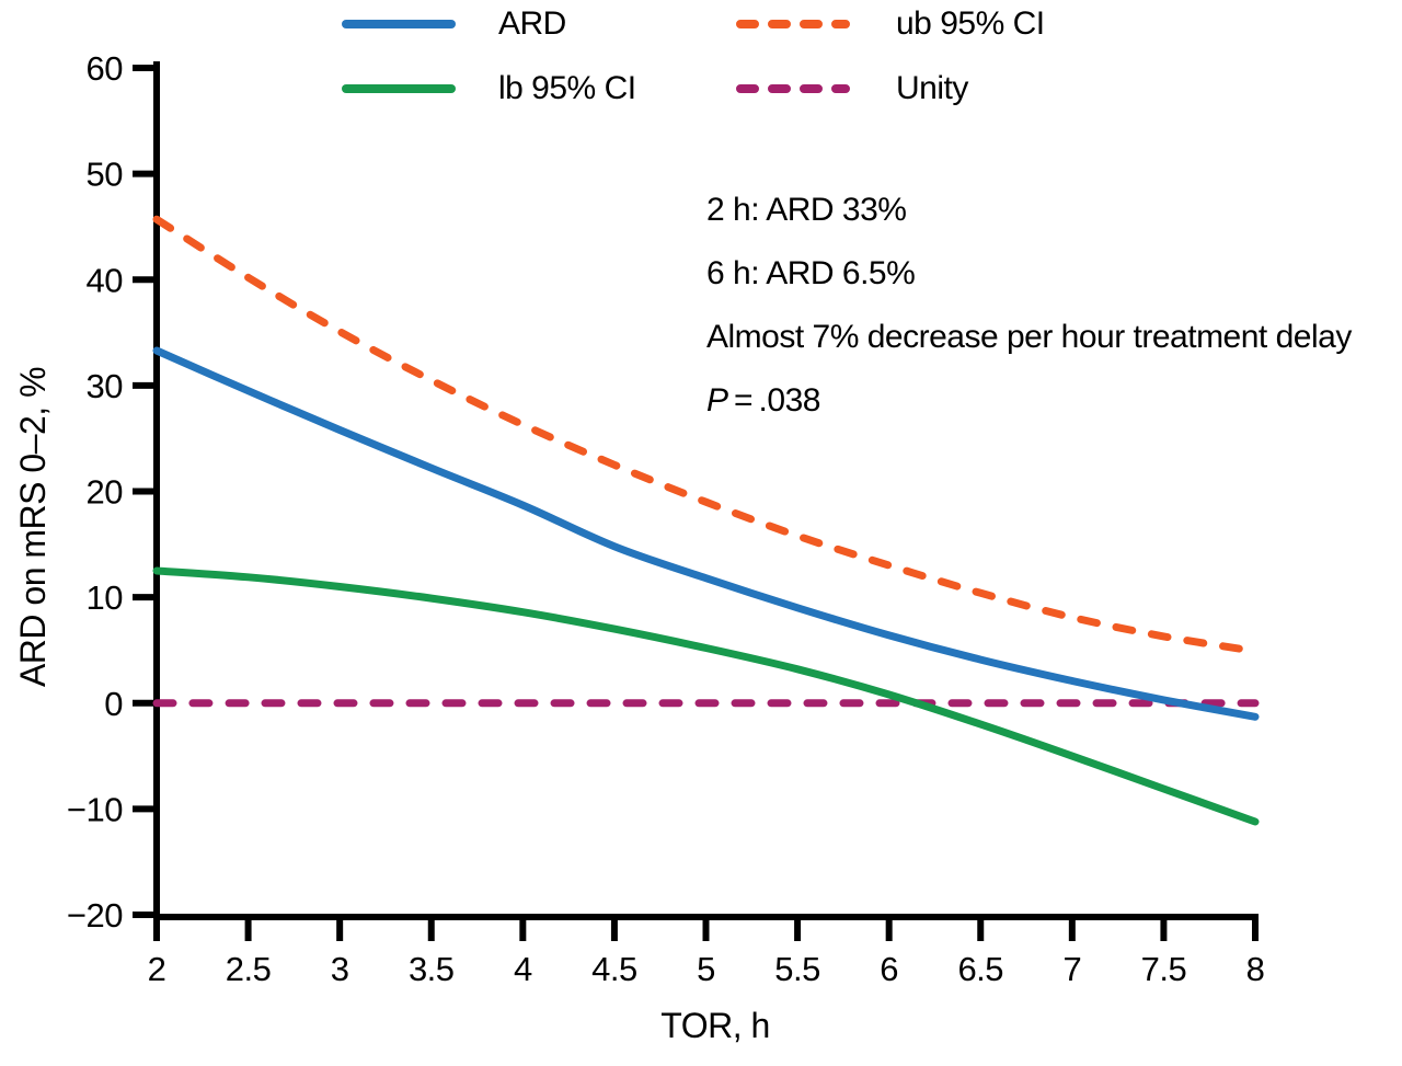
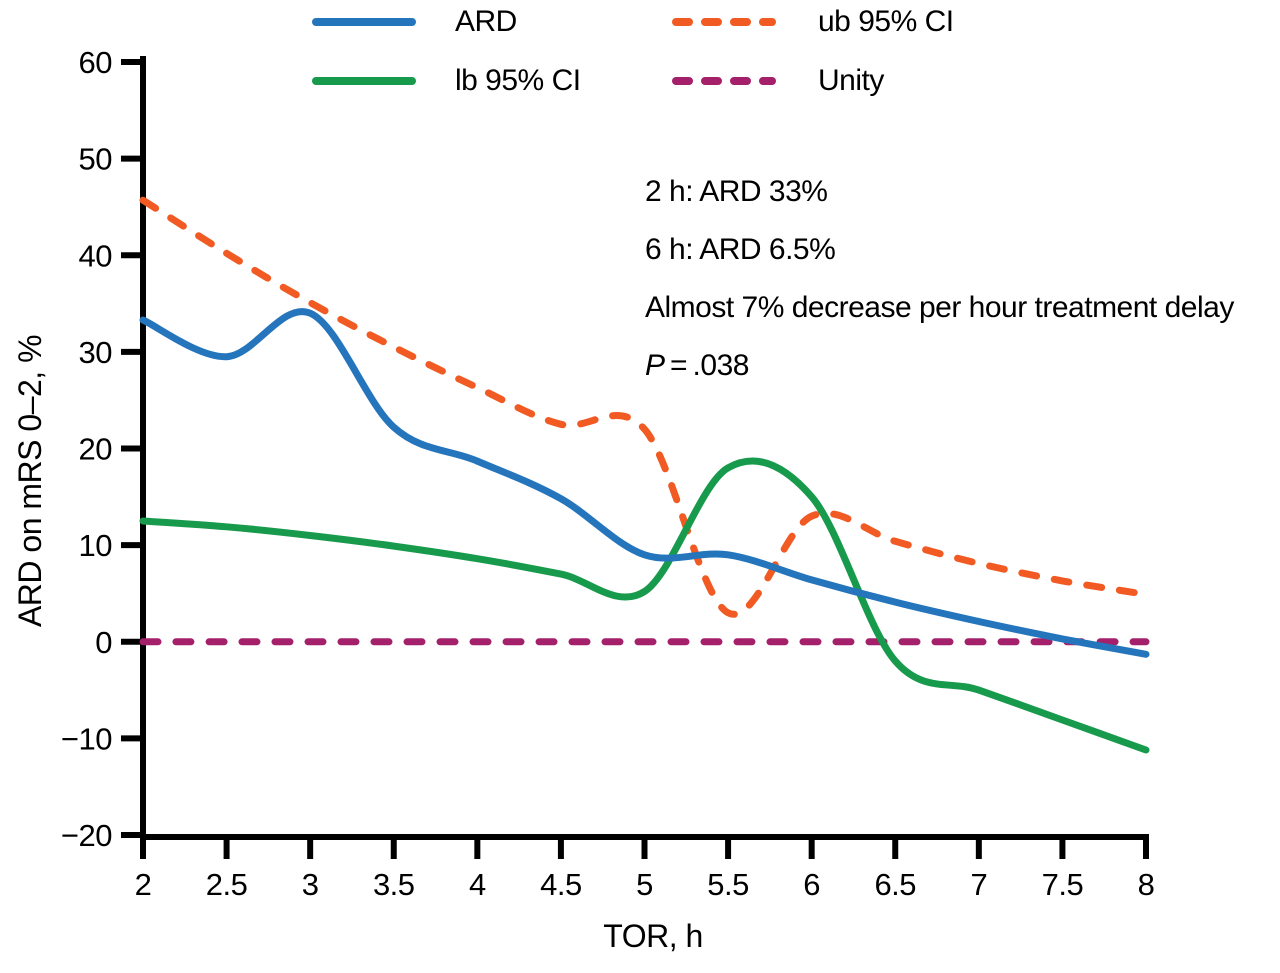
ARD/3: 26 -> 34
ARD/5: 12 -> 9
ub 95% CI/5: 19 -> 22
ub 95% CI/5.5: 16 -> 3
lb 95% CI/5.5: 3 -> 18
lb 95% CI/6: 1 -> 15
